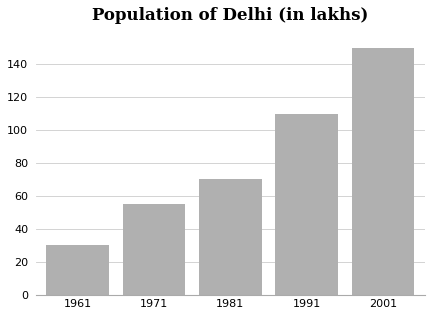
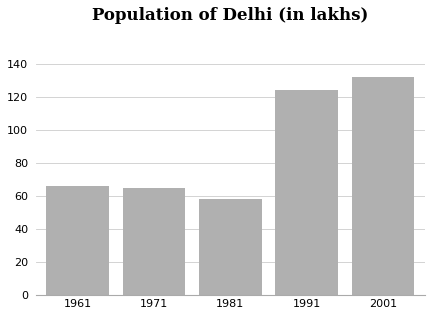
1961: 30 -> 66
1971: 55 -> 65
1981: 70 -> 58
1991: 110 -> 124
2001: 150 -> 132
